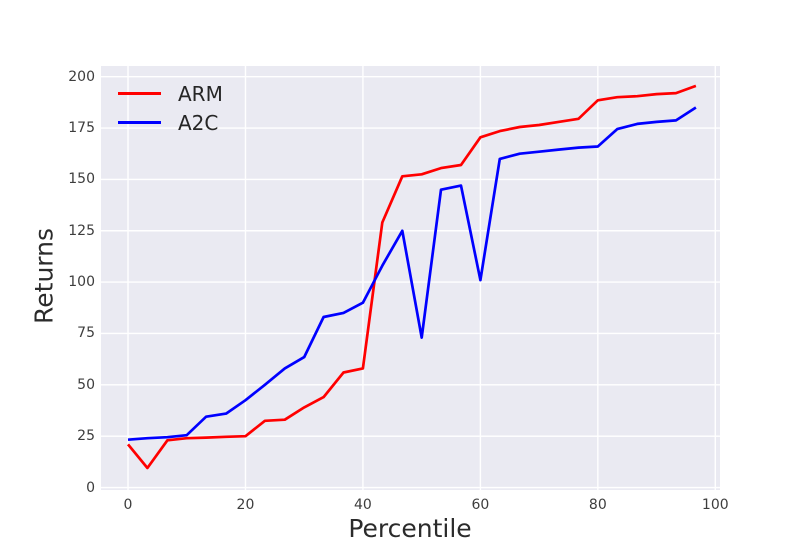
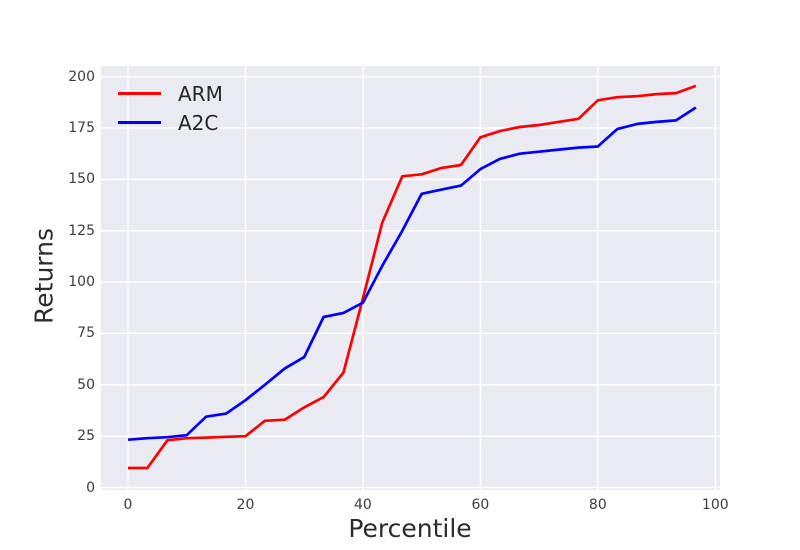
ARM/0: 21 -> 10
ARM/40: 58 -> 92
A2C/50: 73 -> 143
A2C/60: 101 -> 155
